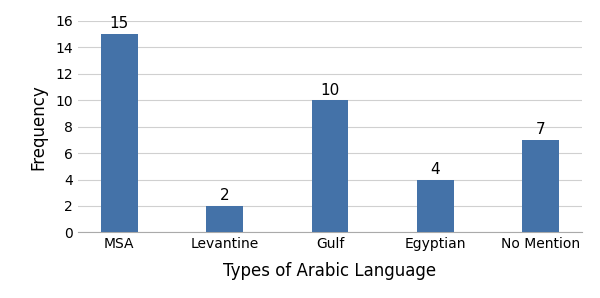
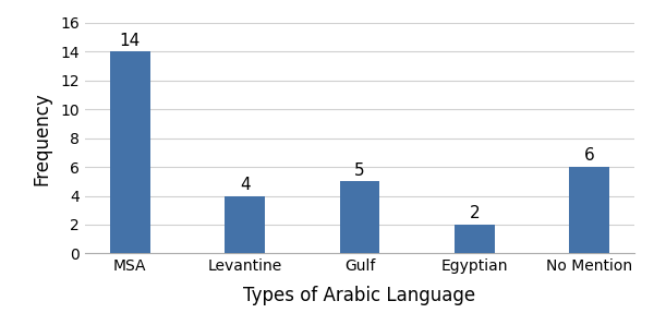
MSA: 15 -> 14
Levantine: 2 -> 4
Gulf: 10 -> 5
Egyptian: 4 -> 2
No Mention: 7 -> 6
